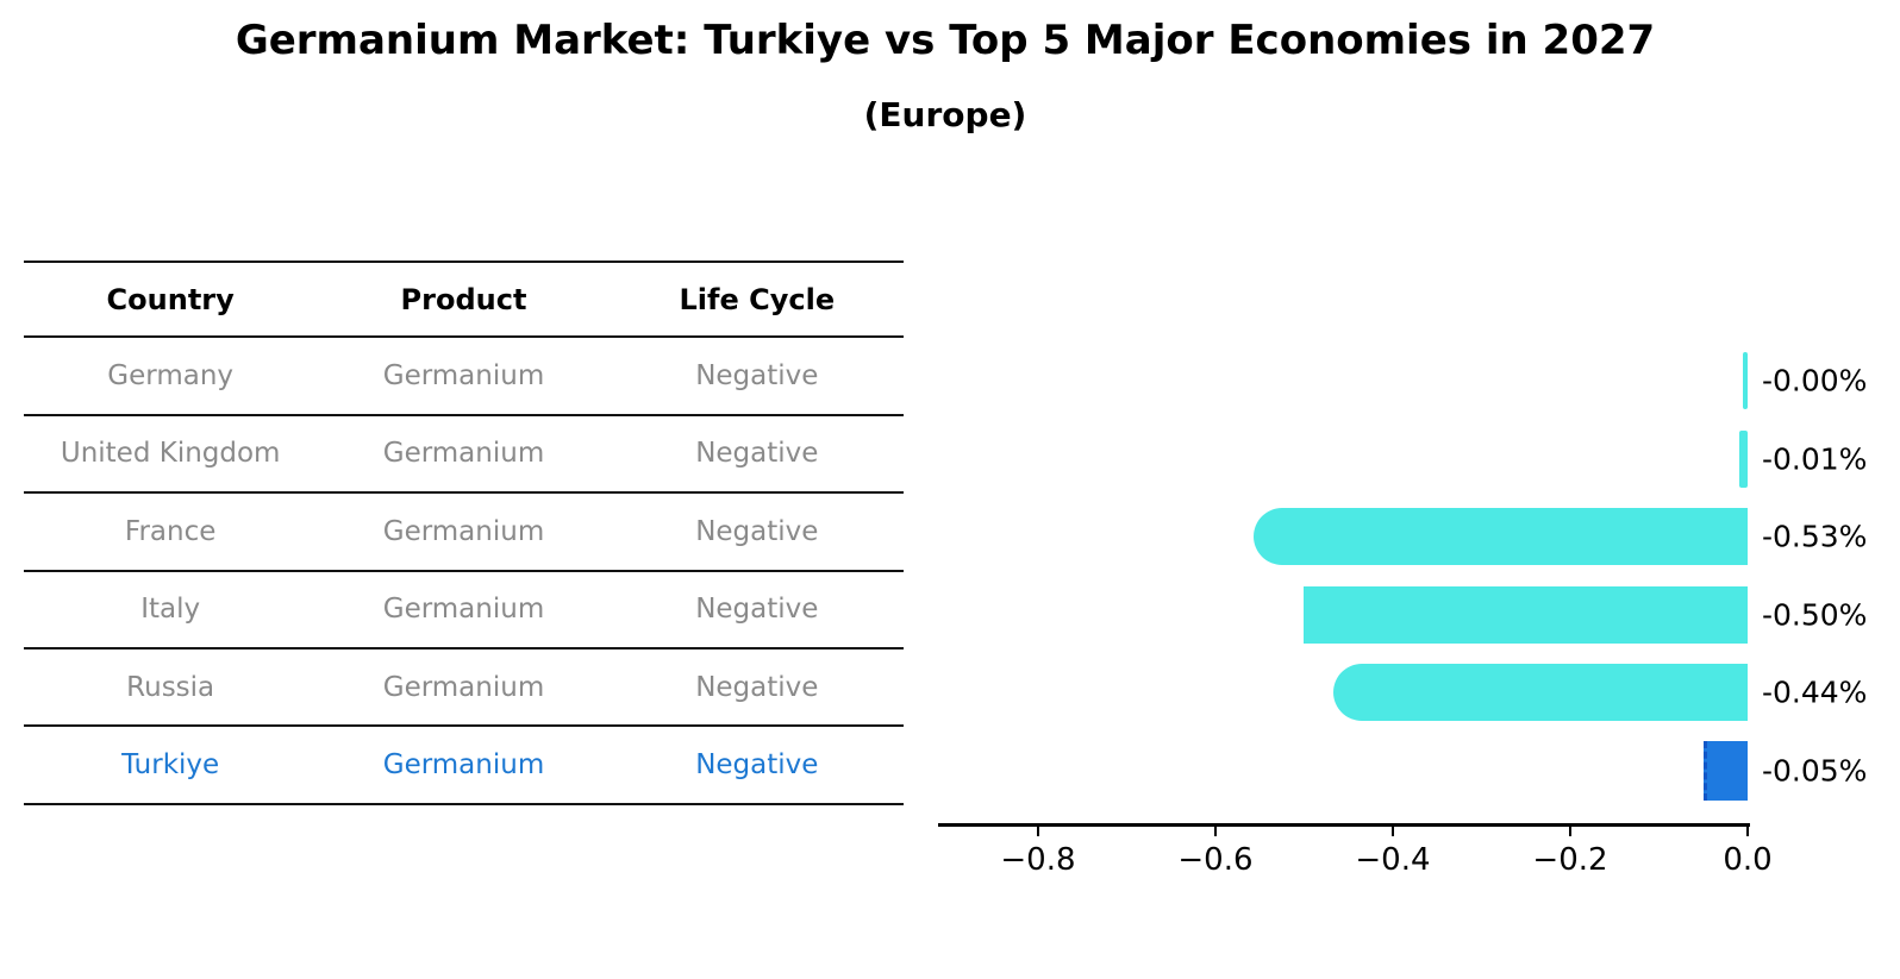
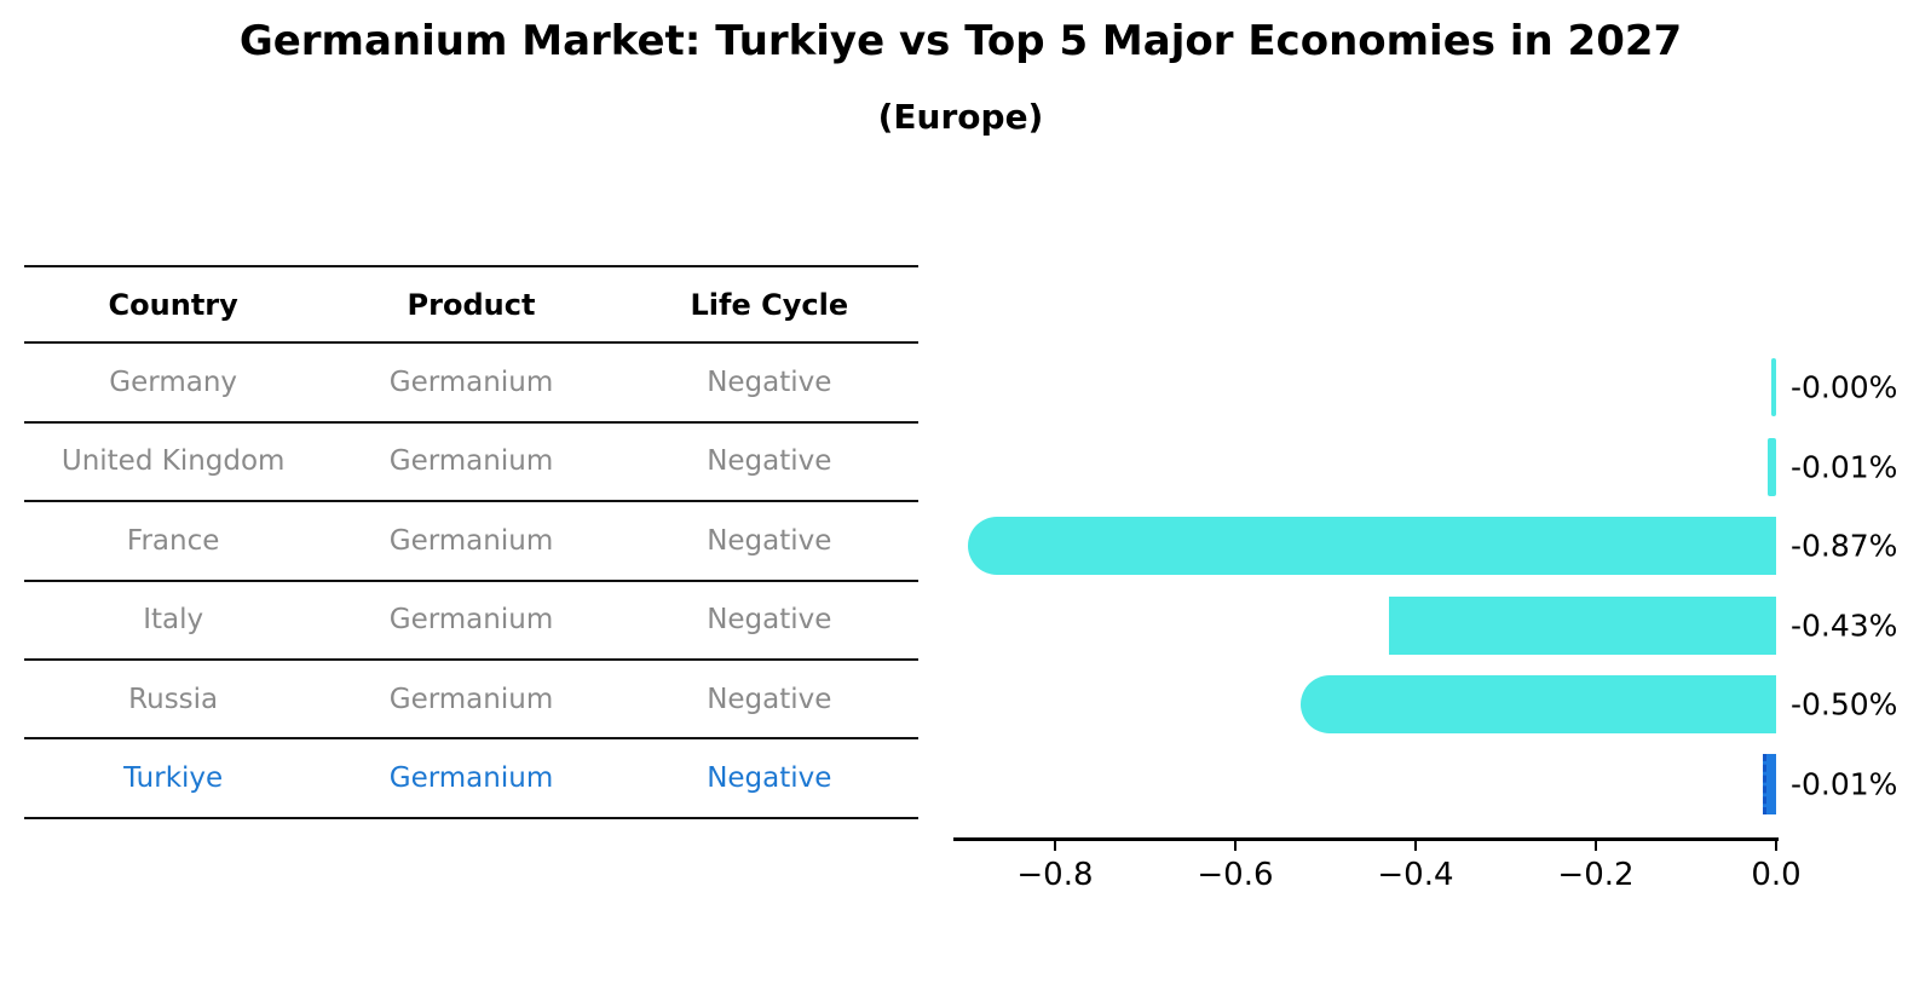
France: -0.53% -> -0.87%
Italy: -0.50% -> -0.43%
Russia: -0.44% -> -0.50%
Turkiye: -0.05% -> -0.01%
